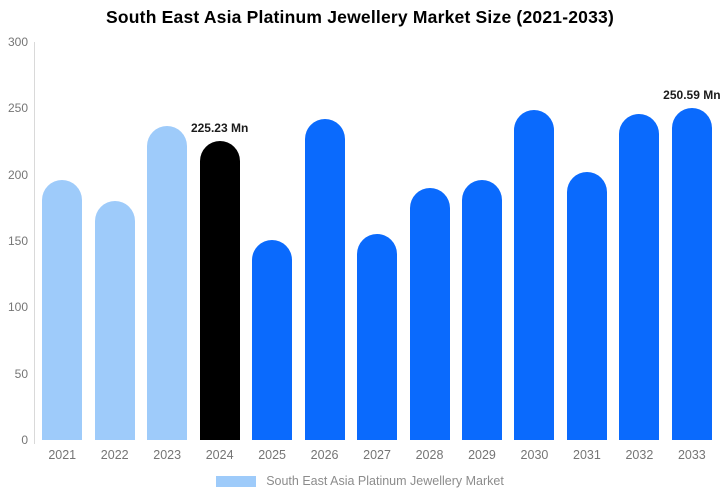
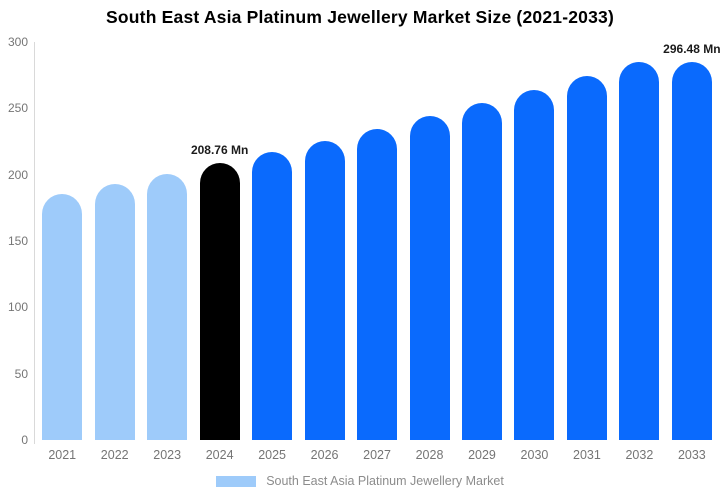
2021: 196 -> 186
2022: 180 -> 193
2023: 237 -> 201
2024: 225.23 -> 208.76
2025: 151 -> 217
2026: 242 -> 226
2027: 155 -> 235
2028: 190 -> 244
2029: 196 -> 254
2030: 249 -> 264
2031: 202 -> 274
2032: 246 -> 285
2033: 250.59 -> 296.48
